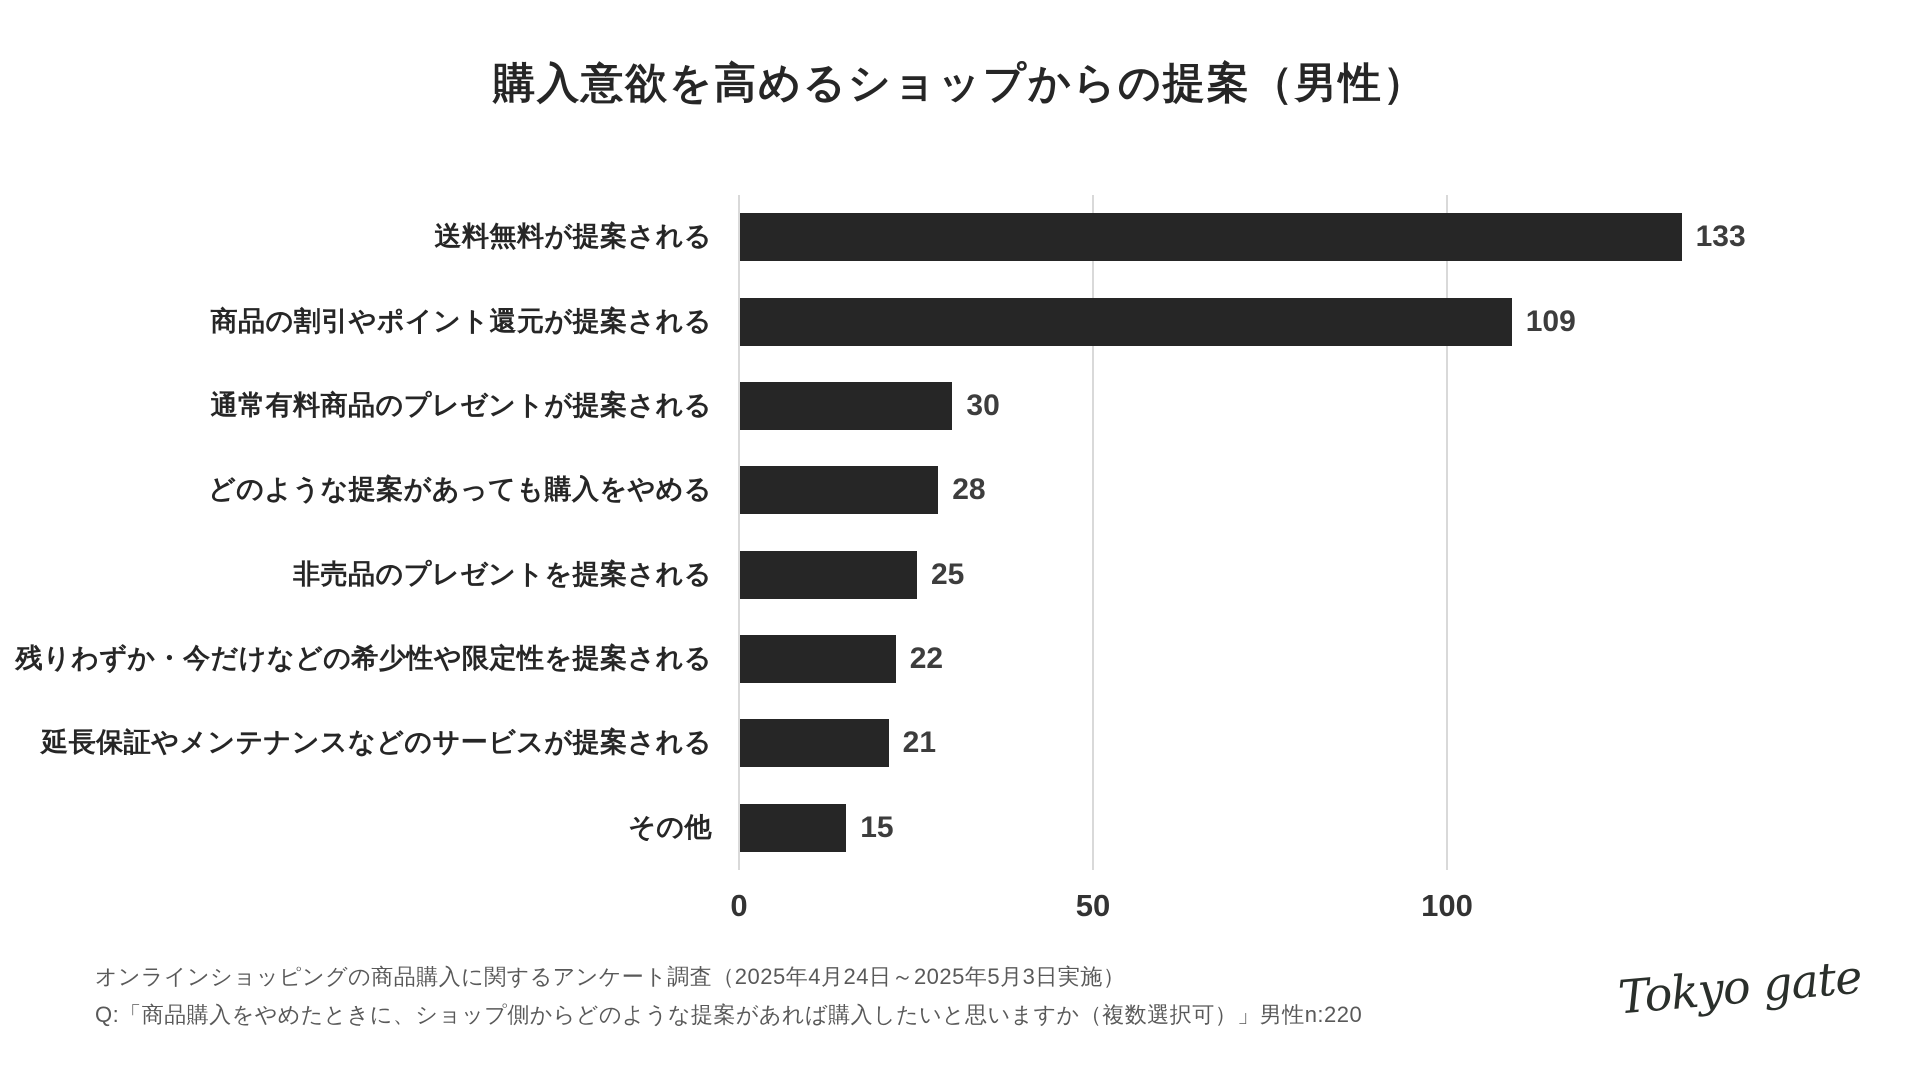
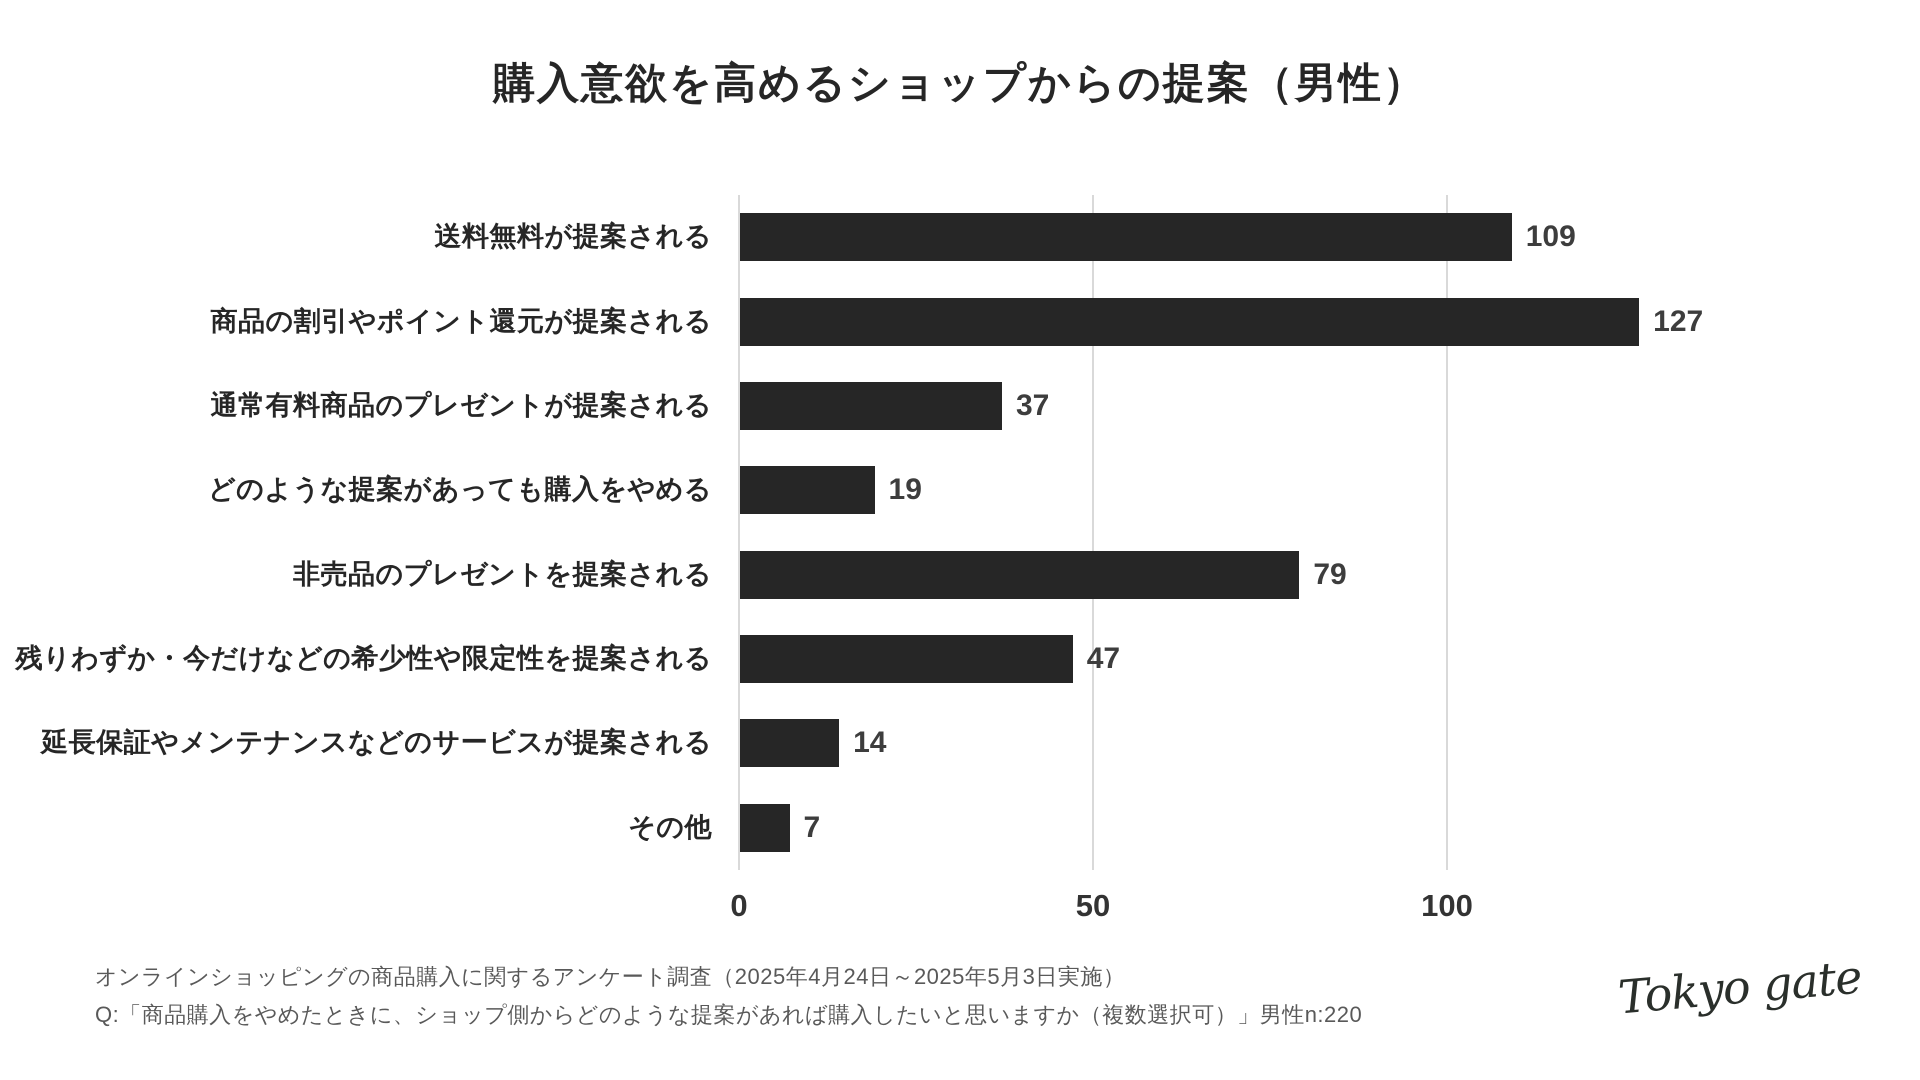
送料無料が提案される: 133 -> 109
商品の割引やポイント還元が提案される: 109 -> 127
通常有料商品のプレゼントが提案される: 30 -> 37
どのような提案があっても購入をやめる: 28 -> 19
非売品のプレゼントを提案される: 25 -> 79
残りわずか・今だけなどの希少性や限定性を提案される: 22 -> 47
延長保証やメンテナンスなどのサービスが提案される: 21 -> 14
その他: 15 -> 7
